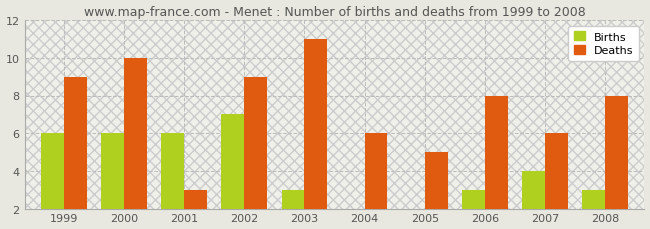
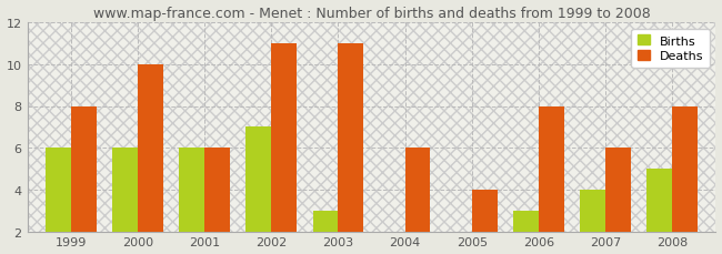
Deaths/1999: 9 -> 8
Deaths/2001: 3 -> 6
Deaths/2002: 9 -> 11
Deaths/2005: 5 -> 4
Births/2008: 3 -> 5
